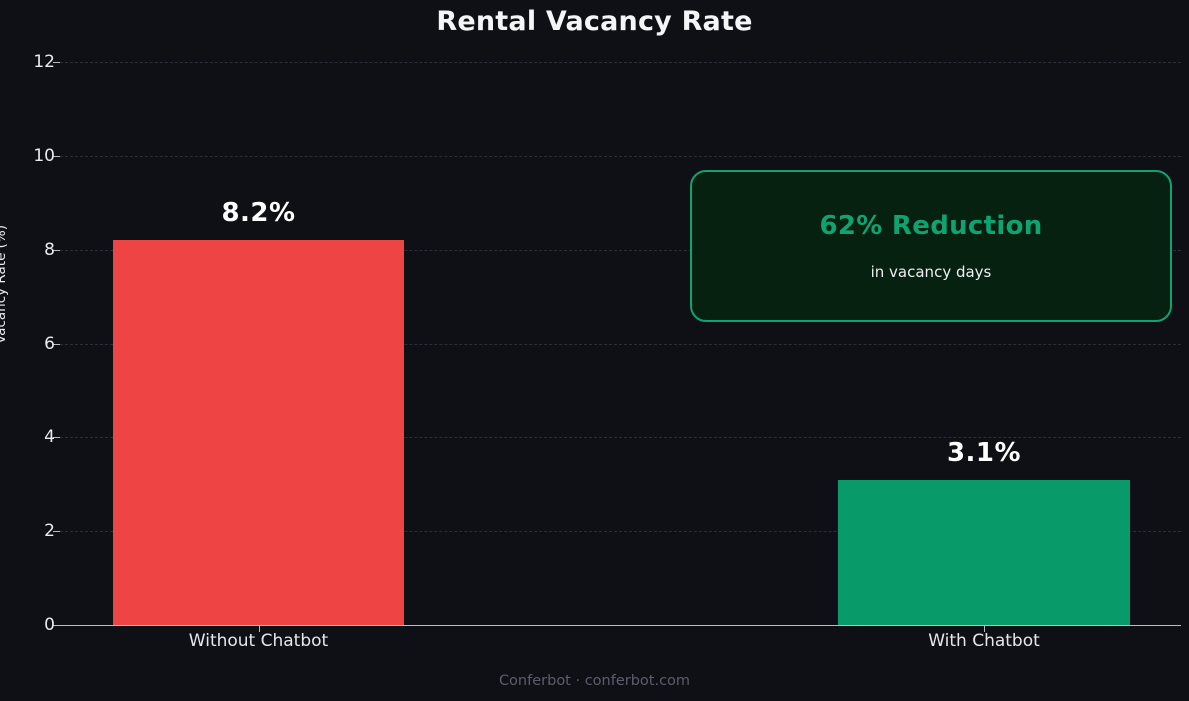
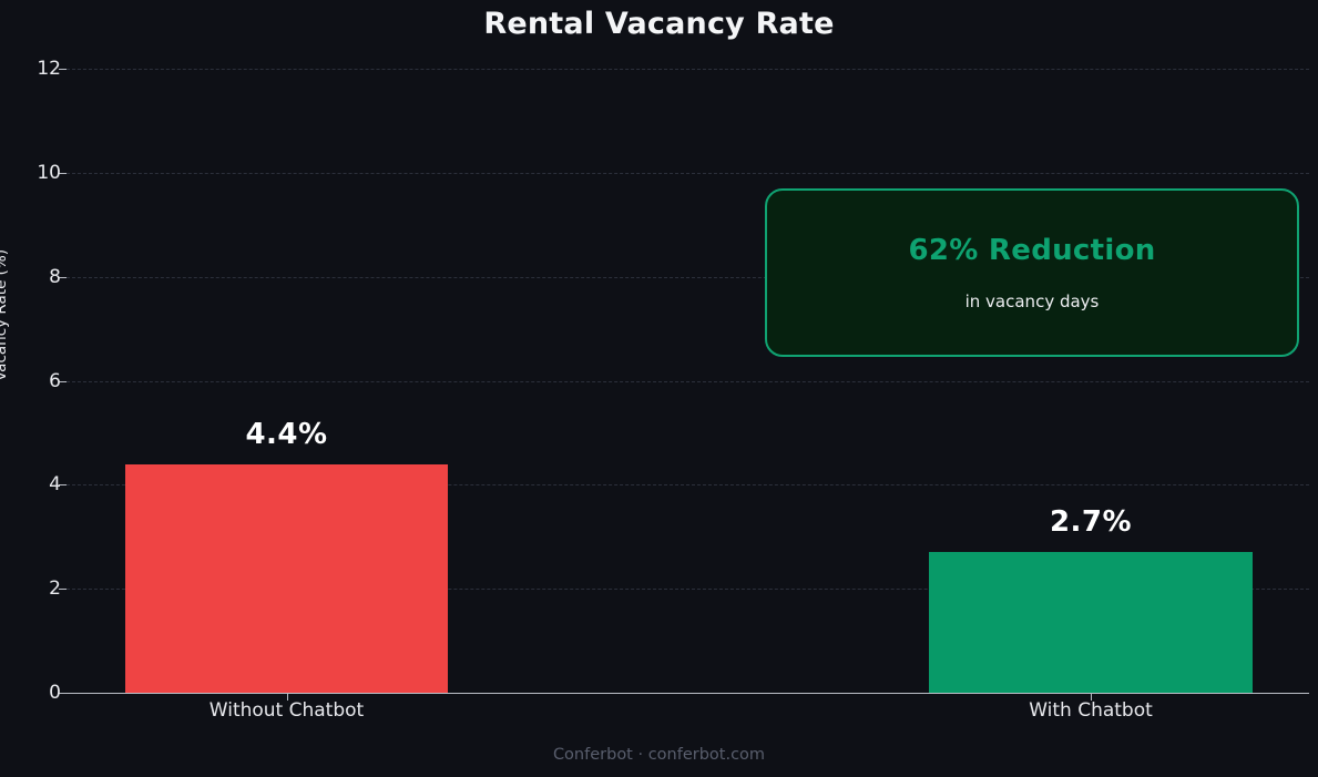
Without Chatbot: 8.2% -> 4.4%
With Chatbot: 3.1% -> 2.7%
